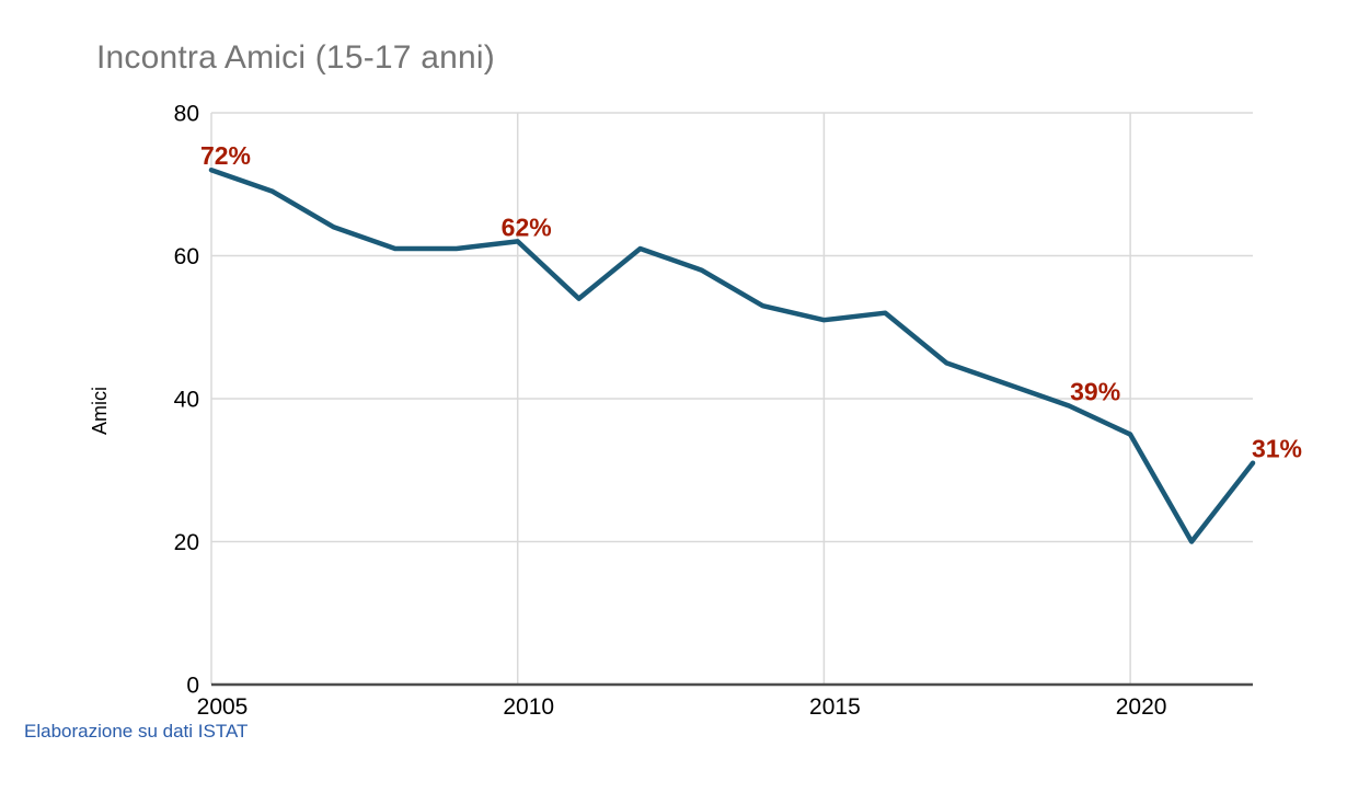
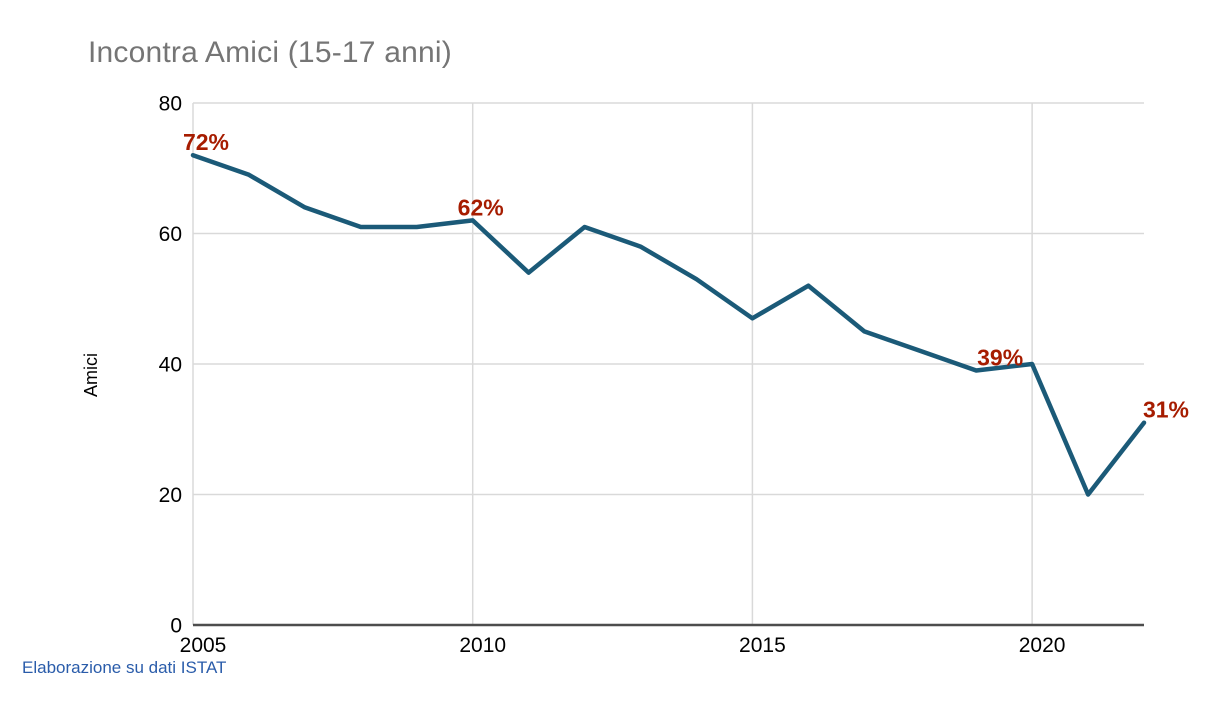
2015: 51 -> 47
2020: 35 -> 40
